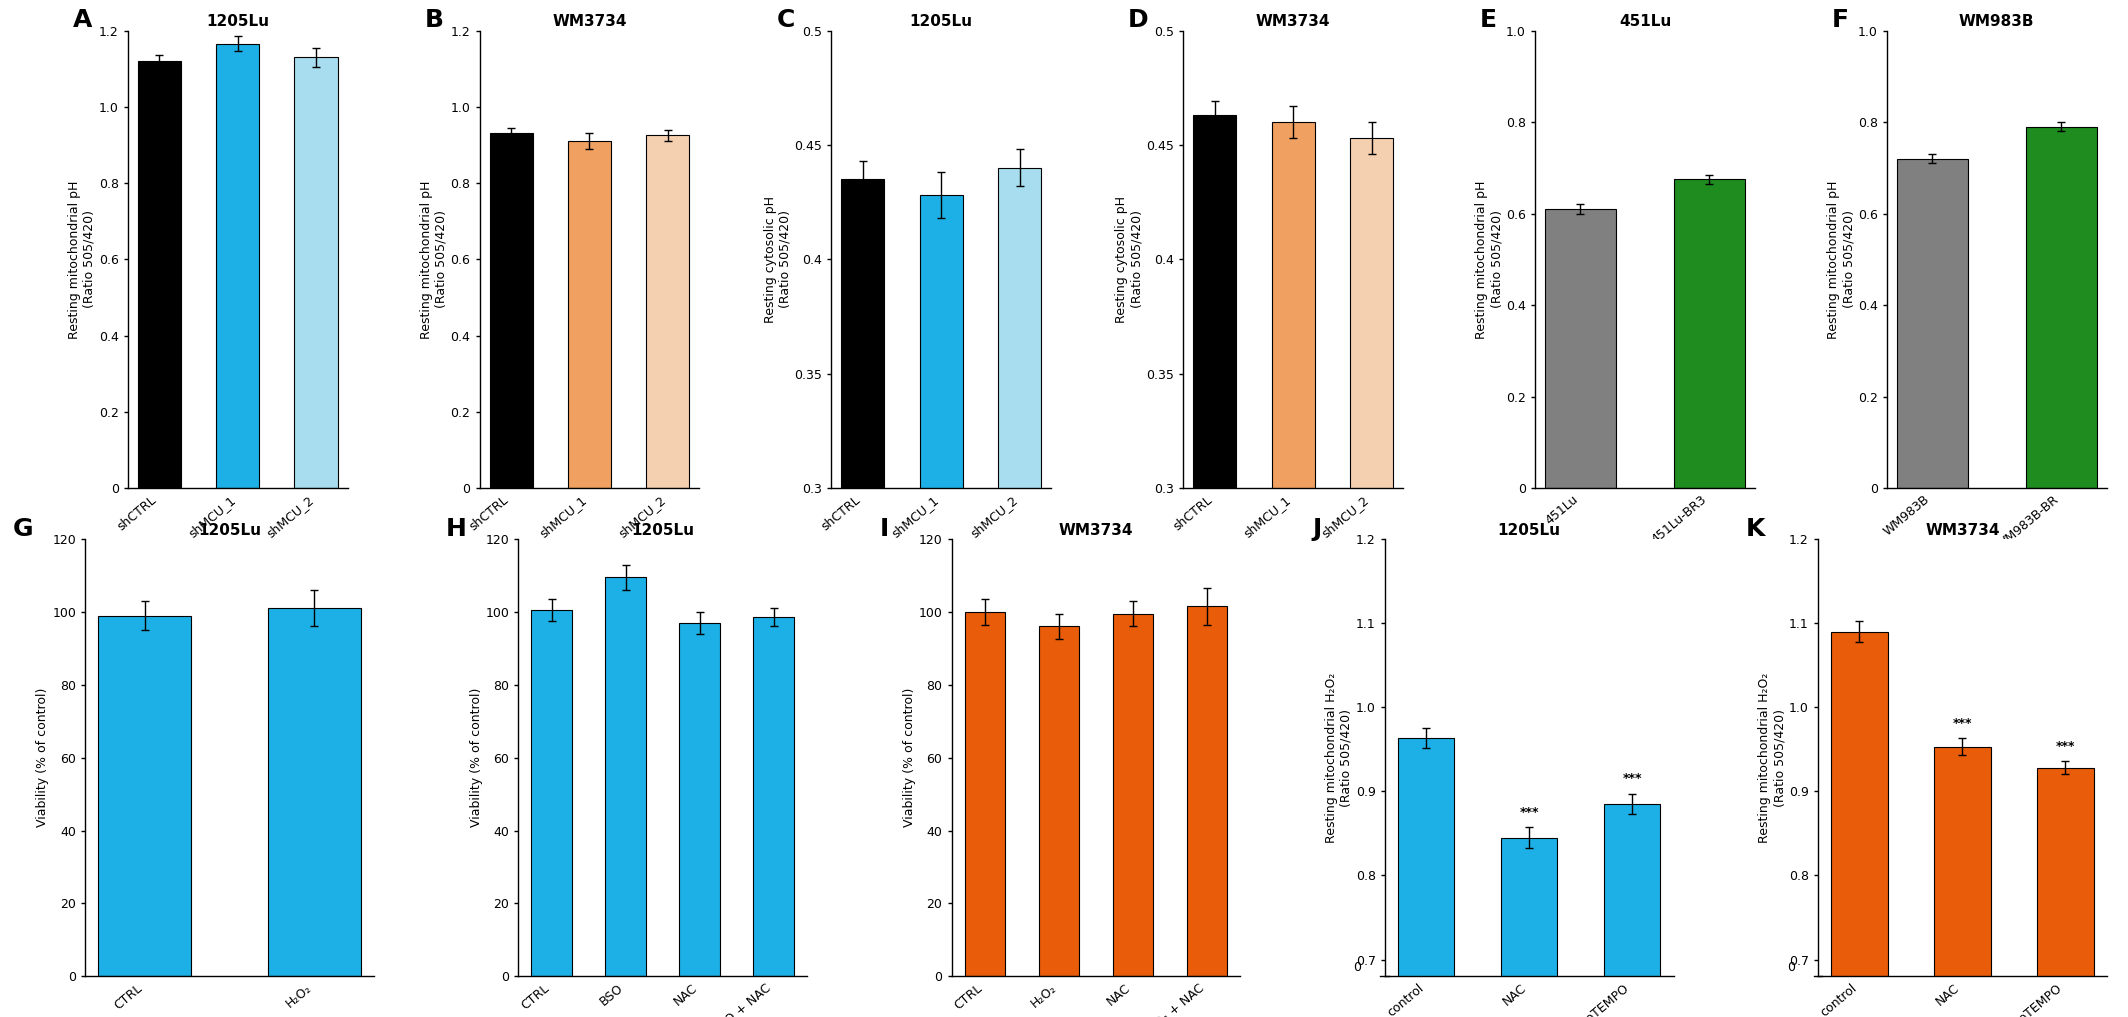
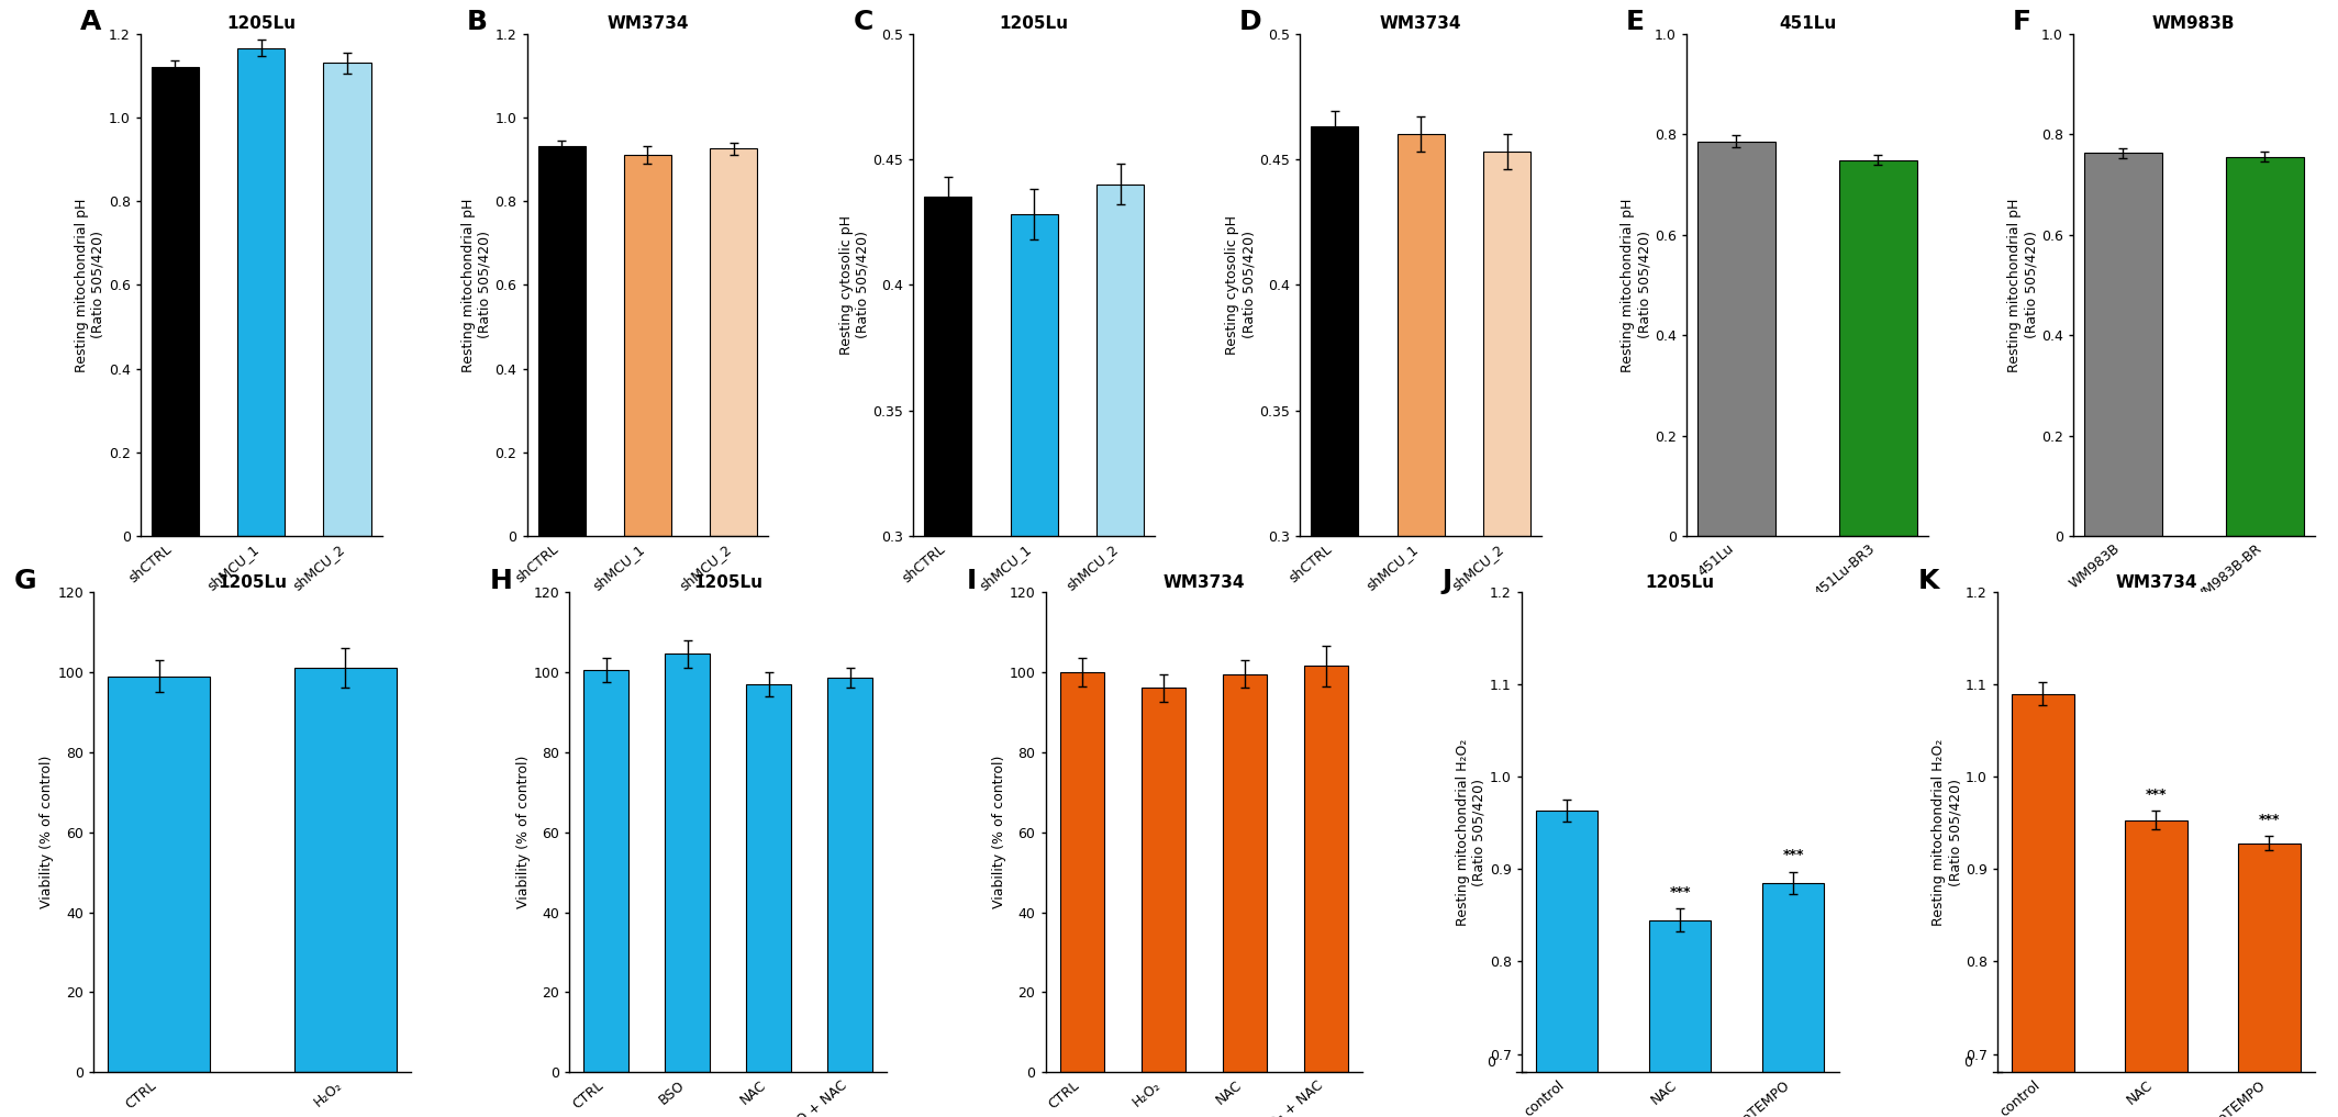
451Lu/451Lu: 0.610 -> 0.785
451Lu/451Lu-BR3: 0.675 -> 0.748
WM983B/WM983B: 0.720 -> 0.762
WM983B/WM983B-BR: 0.790 -> 0.755
BSO: 109.5 -> 104.5
